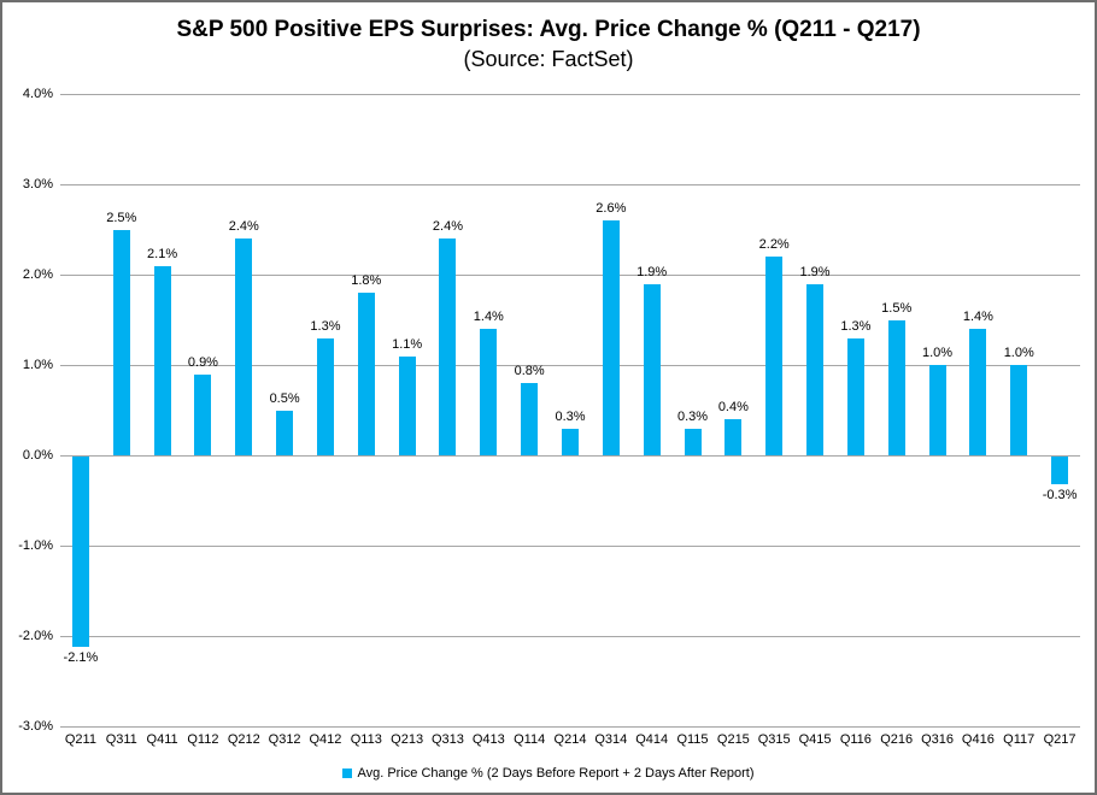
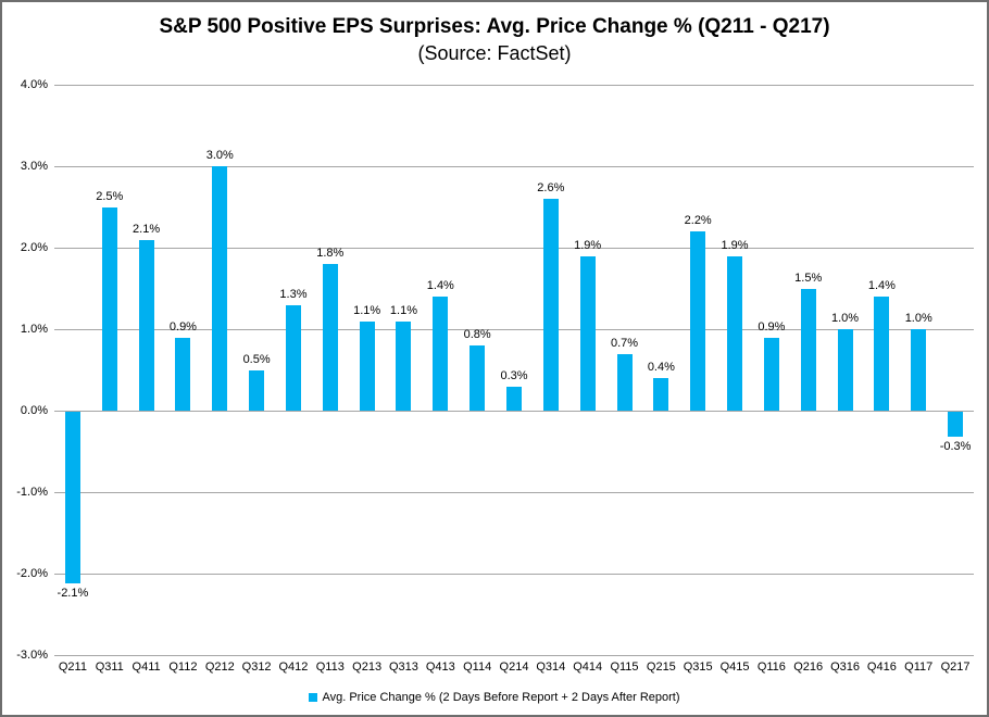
Q212: 2.4% -> 3.0%
Q313: 2.4% -> 1.1%
Q115: 0.3% -> 0.7%
Q116: 1.3% -> 0.9%
